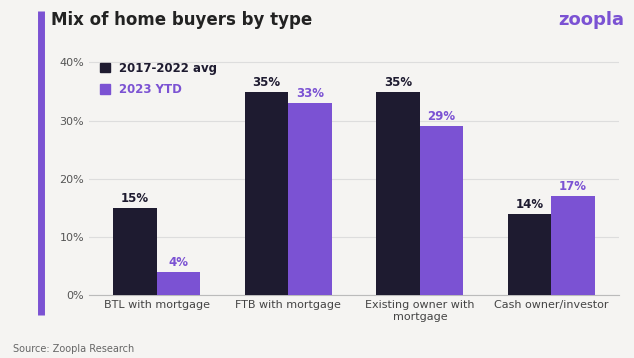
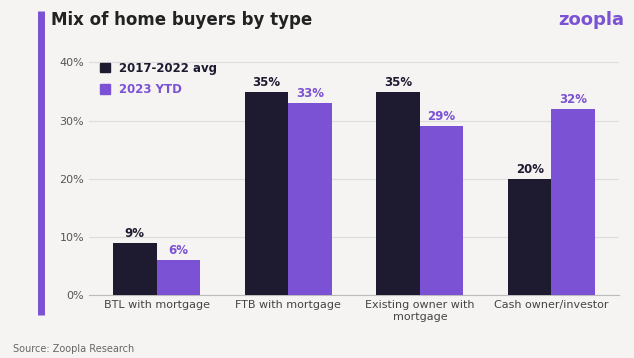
2017-2022 avg/BTL with mortgage: 15% -> 9%
2023 YTD/BTL with mortgage: 4% -> 6%
2017-2022 avg/Cash owner/investor: 14% -> 20%
2023 YTD/Cash owner/investor: 17% -> 32%
